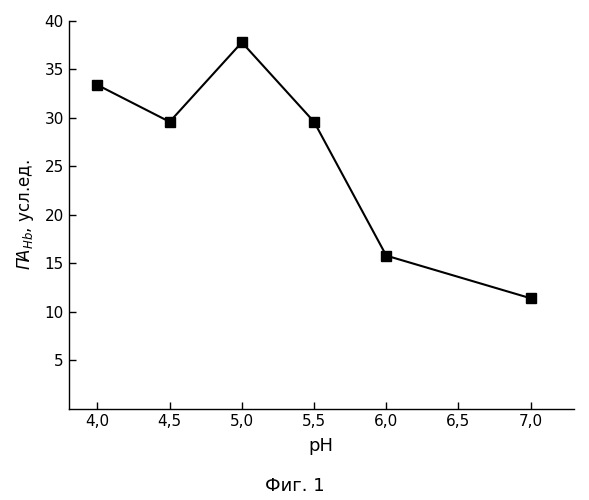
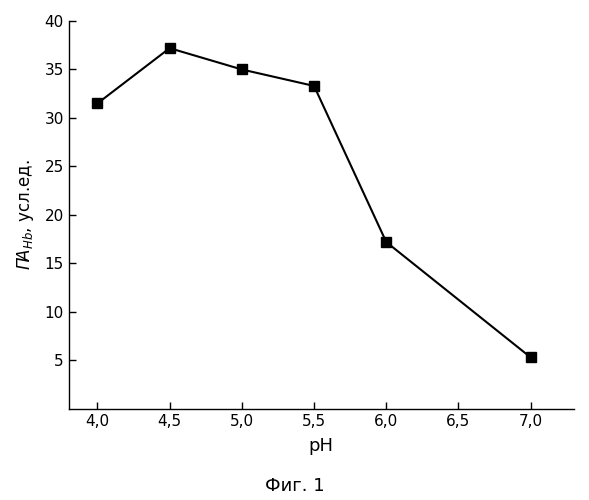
4,0: 33.4 -> 31.5
4,5: 29.6 -> 37.2
5,0: 37.8 -> 35.0
5,5: 29.6 -> 33.3
6,0: 15.8 -> 17.2
7,0: 11.4 -> 5.3
